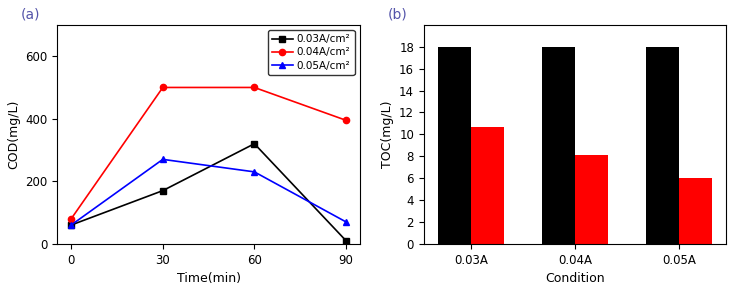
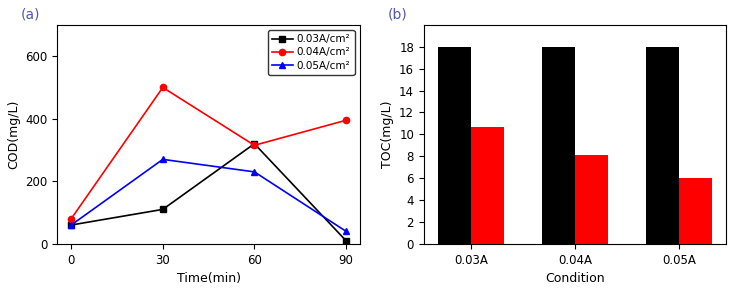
0.03A/cm²/30: 170 -> 110
0.04A/cm²/60: 500 -> 315
0.05A/cm²/90: 70 -> 40
